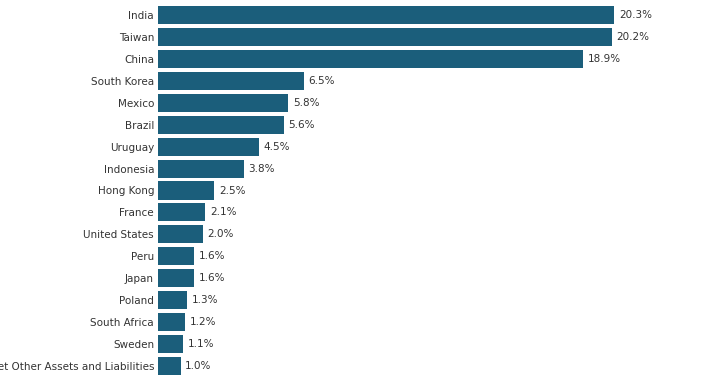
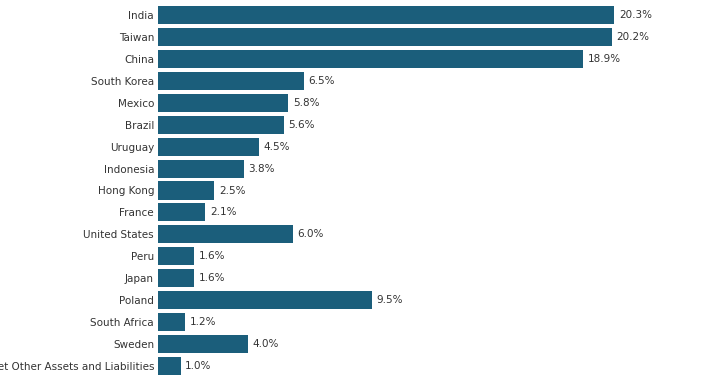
United States: 2.0% -> 6.0%
Poland: 1.3% -> 9.5%
Sweden: 1.1% -> 4.0%
